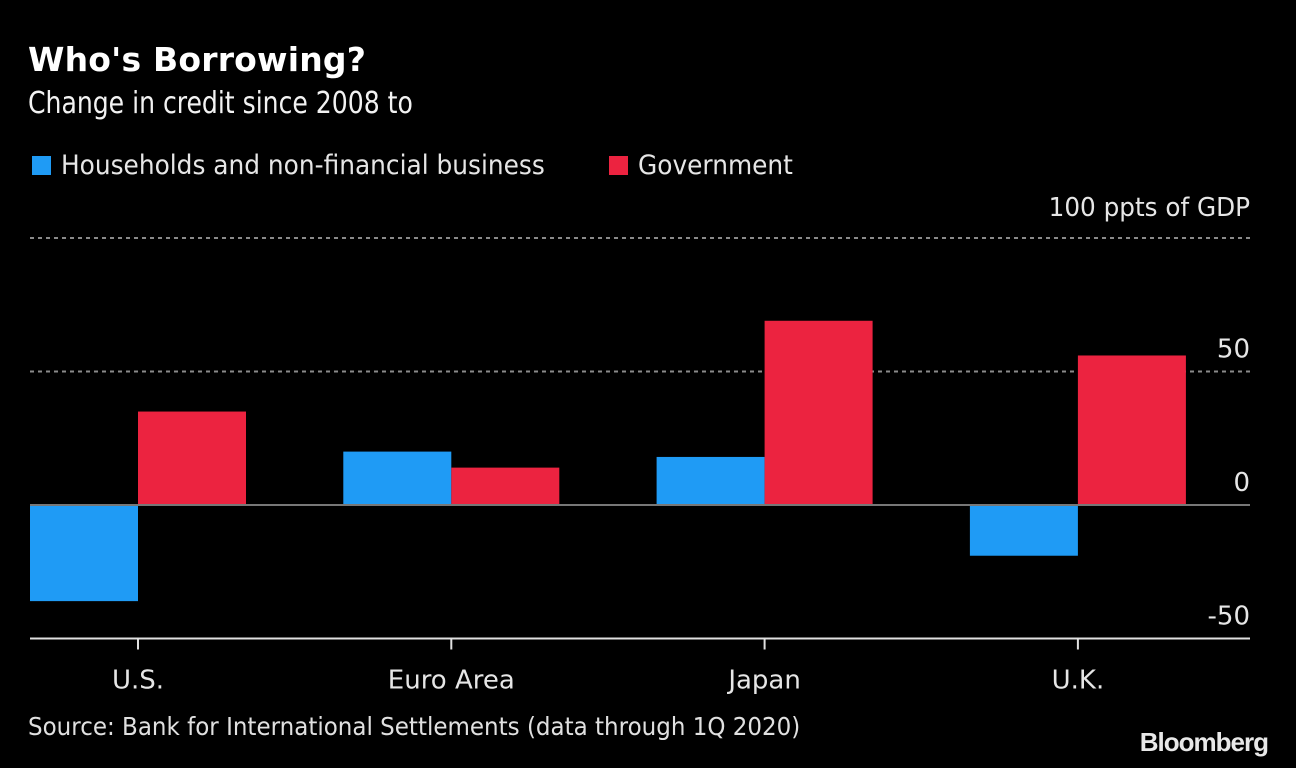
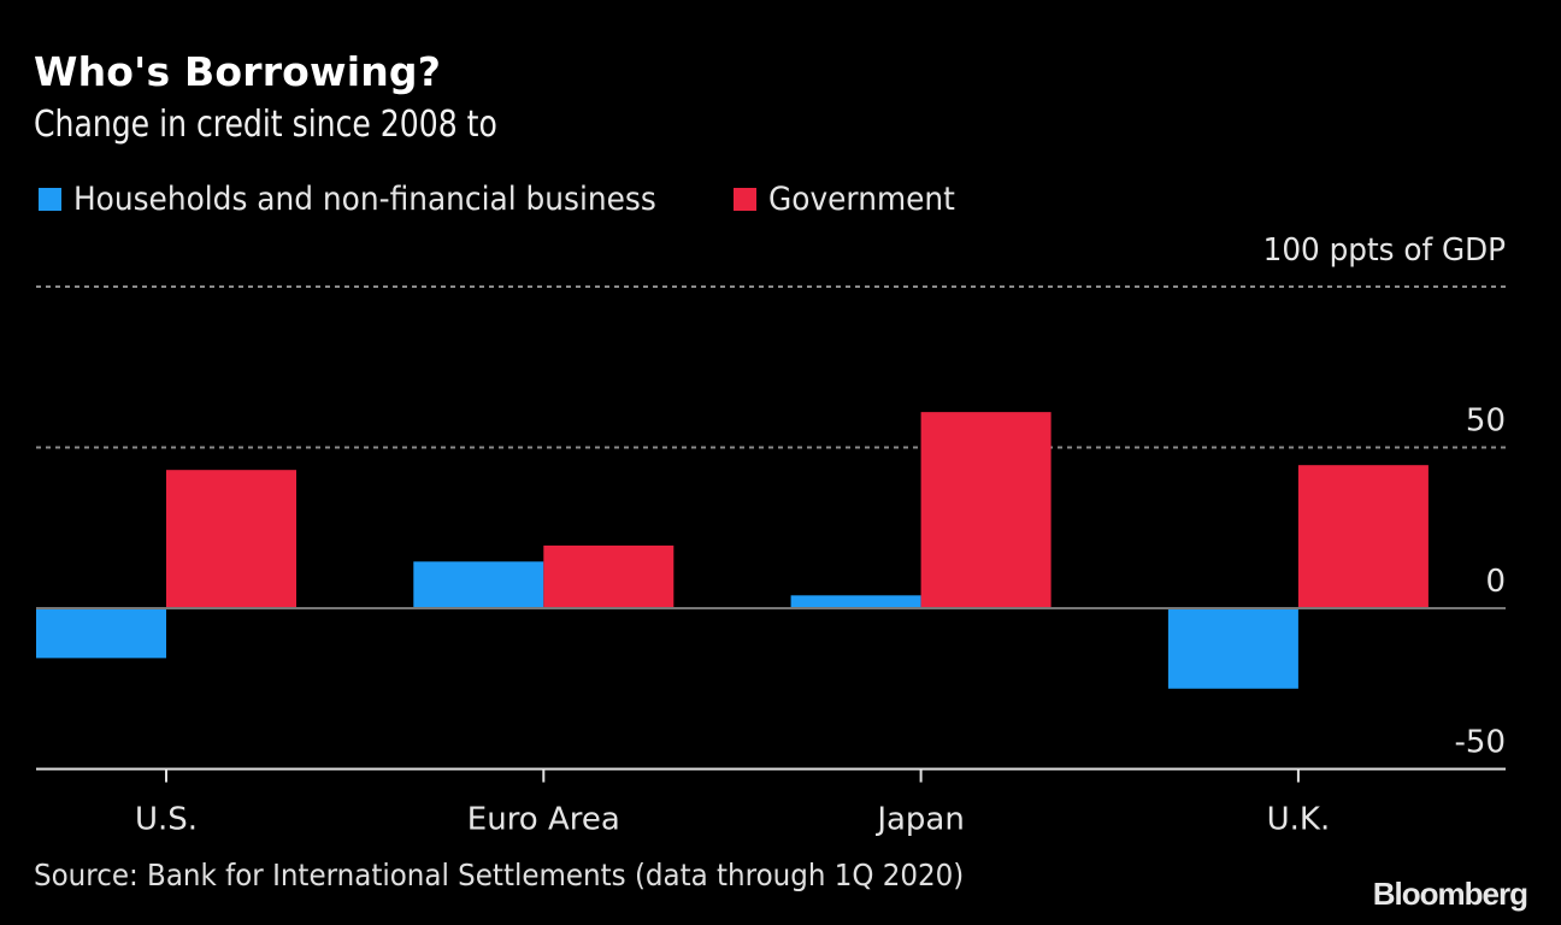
Households and non-financial business/U.S.: -36 -> -16
Government/U.S.: 35 -> 43
Households and non-financial business/Euro Area: 20 -> 14
Government/Euro Area: 14 -> 20
Households and non-financial business/Japan: 18 -> 4
Government/Japan: 69 -> 61
Households and non-financial business/U.K.: -19 -> -25
Government/U.K.: 56 -> 44
